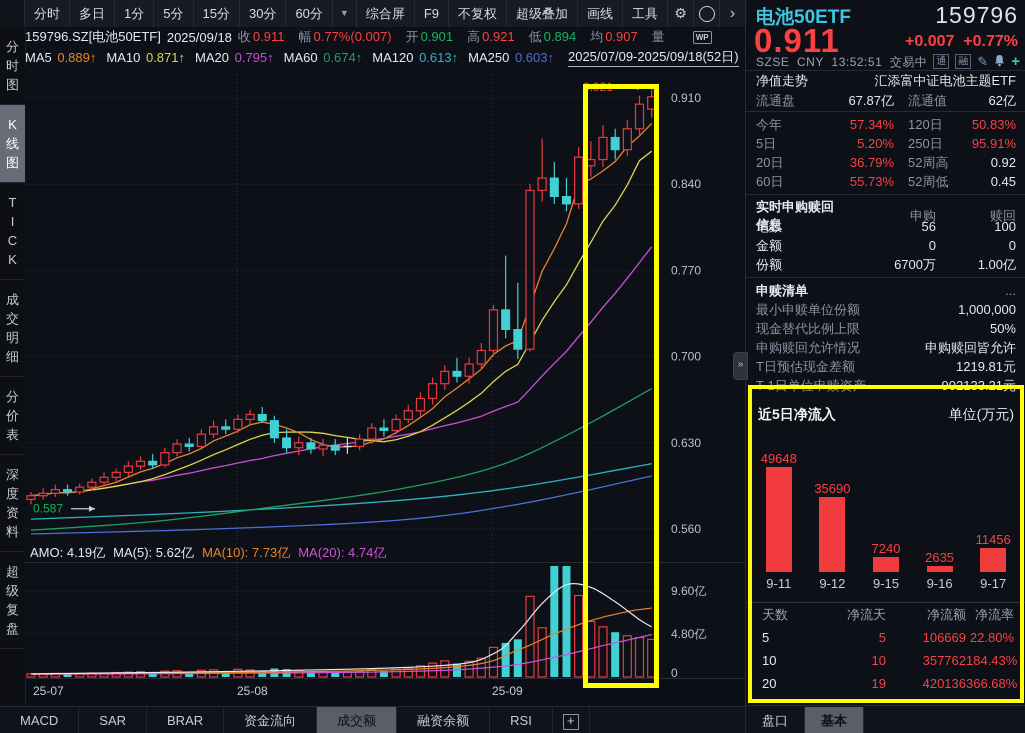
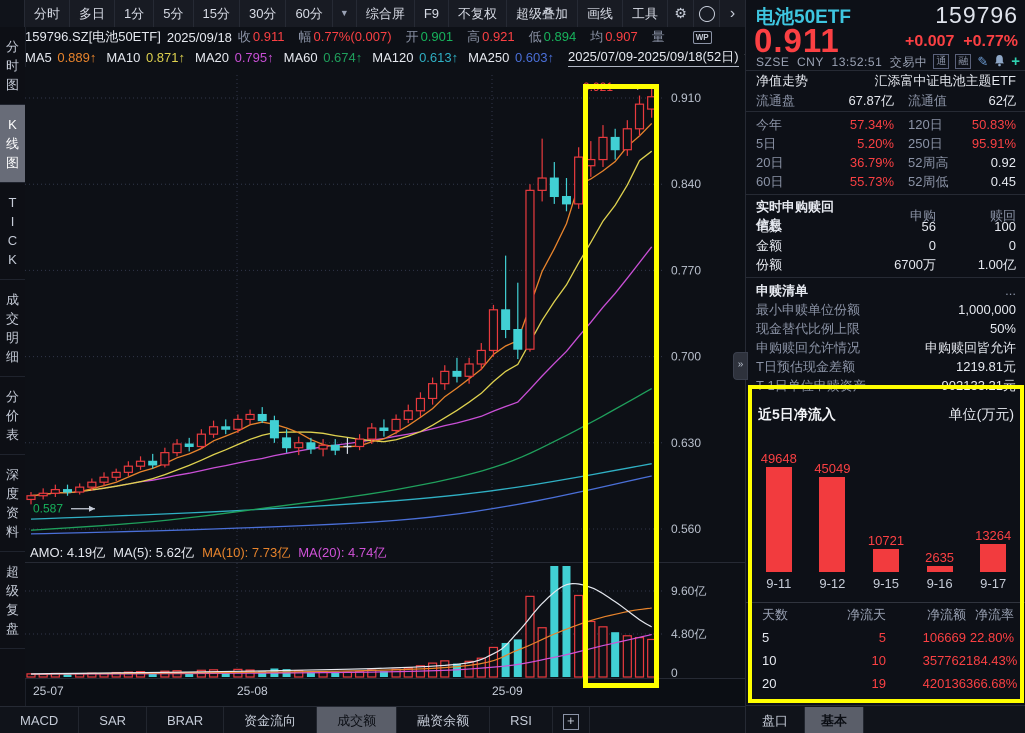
近5日净流入/9-12: 35690 -> 45049
近5日净流入/9-15: 7240 -> 10721
近5日净流入/9-17: 11456 -> 13264
